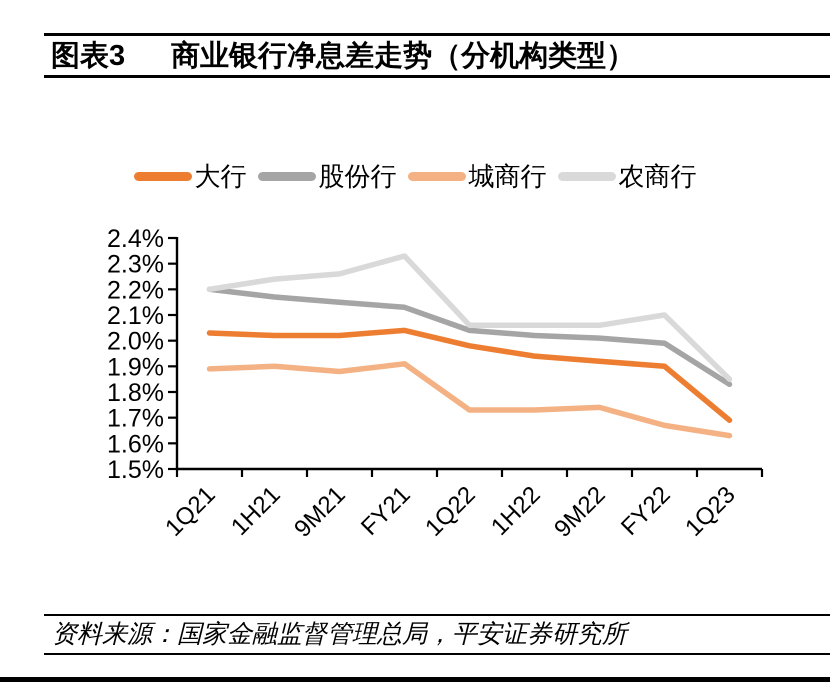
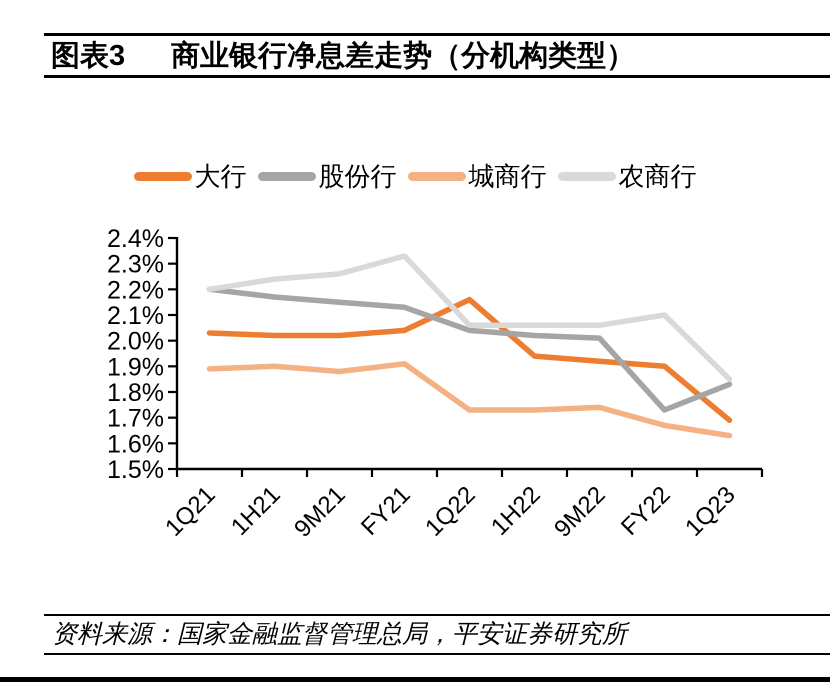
大行/1Q22: 1.98% -> 2.16%
股份行/FY22: 1.99% -> 1.73%
